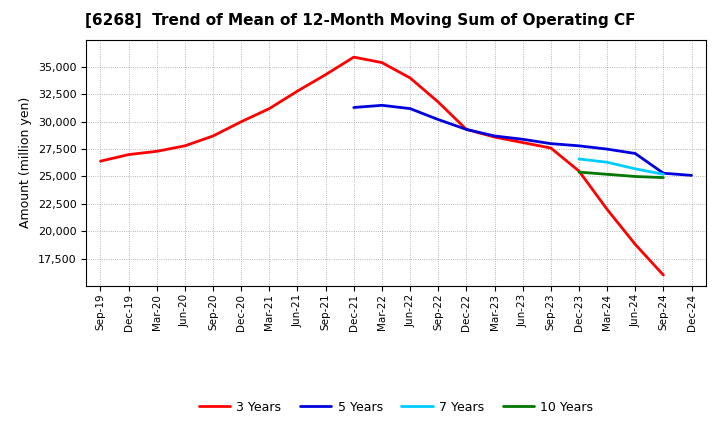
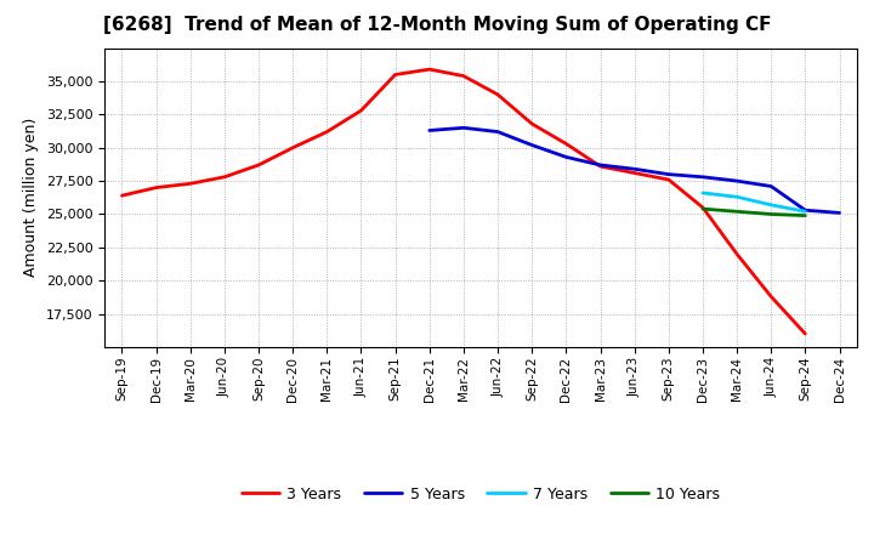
3 Years/Sep-21: 34,300 -> 35,500
3 Years/Dec-22: 29,300 -> 30,300
